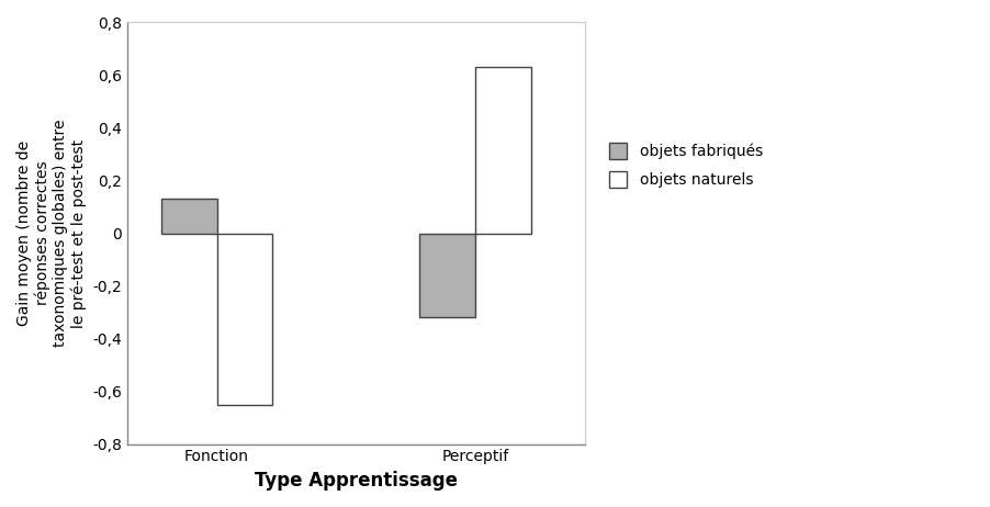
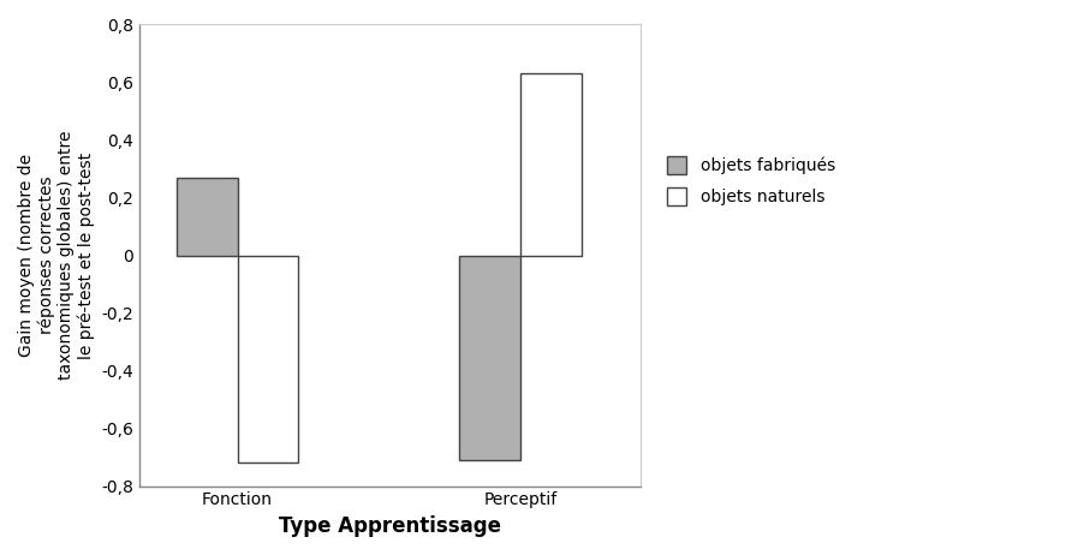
objets fabriqués/Fonction: 0,13 -> 0,27
objets naturels/Fonction: -0,65 -> -0,72
objets fabriqués/Perceptif: -0,32 -> -0,71
